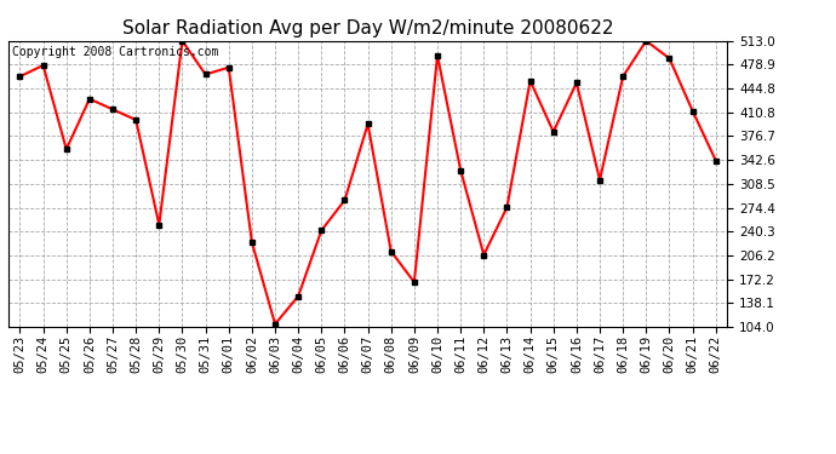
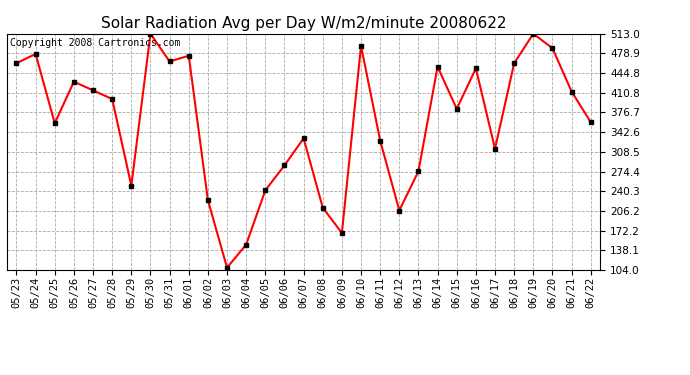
06/07: 394 -> 332
06/22: 342 -> 360
